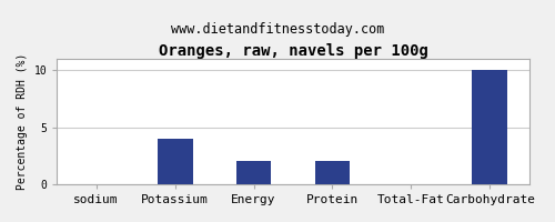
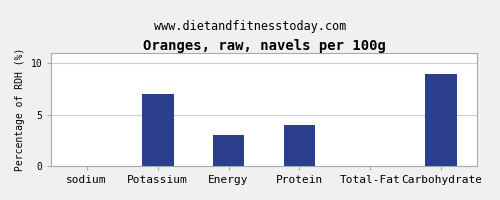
Potassium: 4 -> 7
Energy: 2 -> 3
Protein: 2 -> 4
Carbohydrate: 10 -> 9
